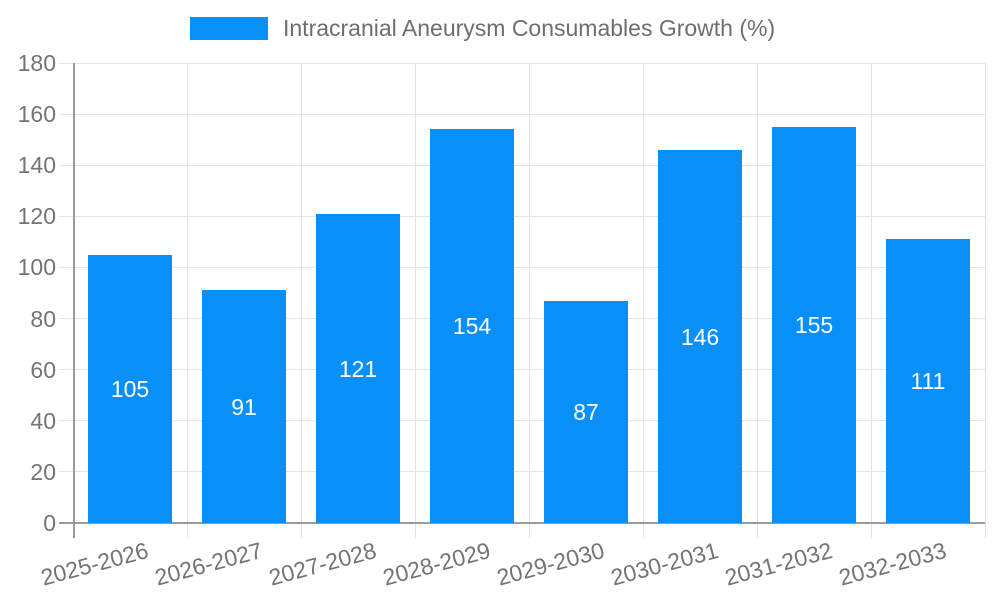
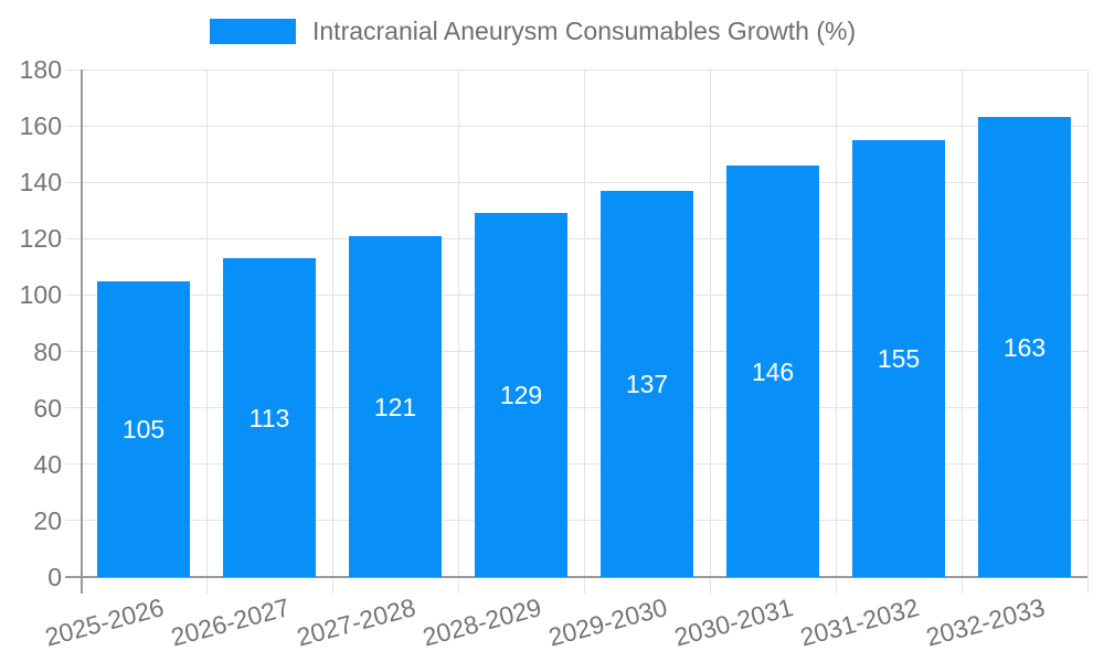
2026-2027: 91 -> 113
2028-2029: 154 -> 129
2029-2030: 87 -> 137
2032-2033: 111 -> 163
